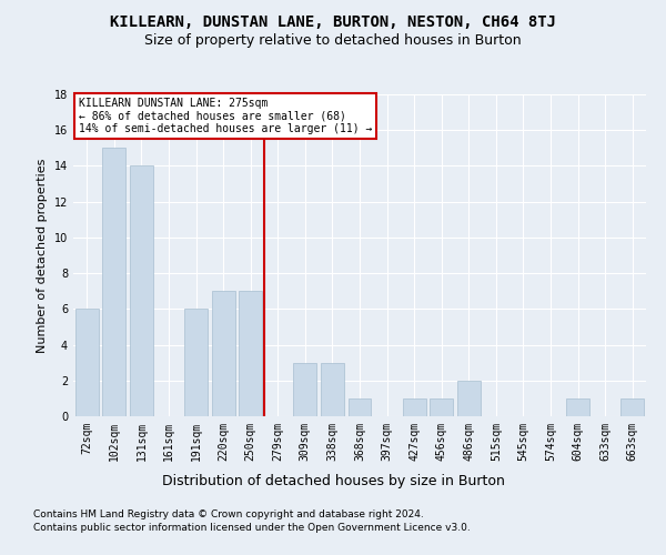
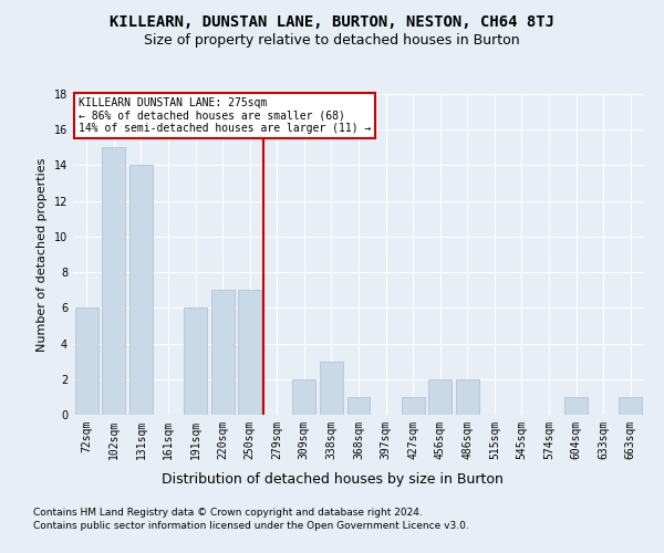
309sqm: 3 -> 2
456sqm: 1 -> 2
